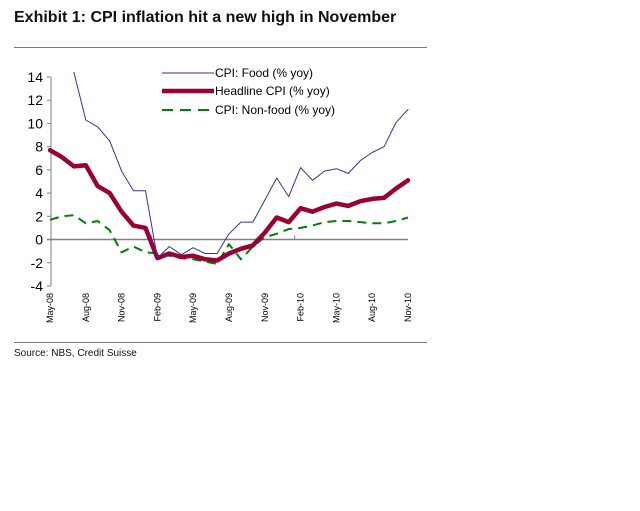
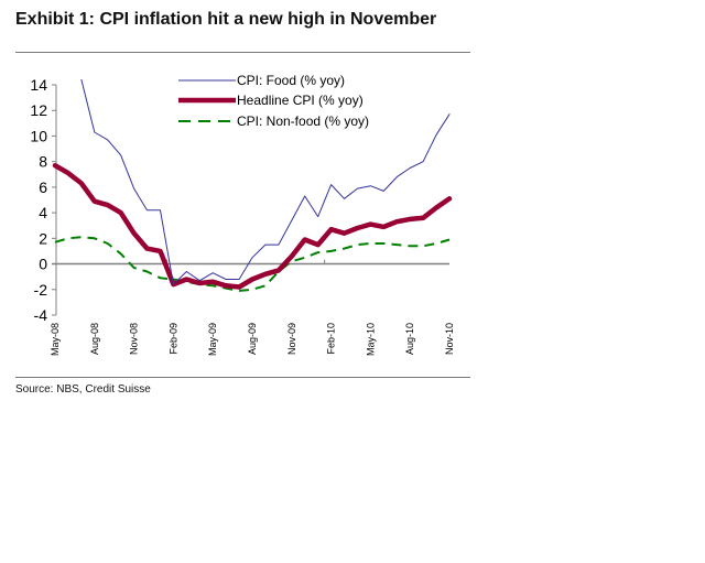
Headline CPI (% yoy)/Aug-08: 6.4 -> 4.9
CPI: Non-food (% yoy)/Aug-08: 1.4 -> 2.0
CPI: Non-food (% yoy)/Nov-08: -1.1 -> -0.3
CPI: Non-food (% yoy)/Aug-09: -0.4 -> -2.0
CPI: Food (% yoy)/Nov-10: 11.2 -> 11.7
